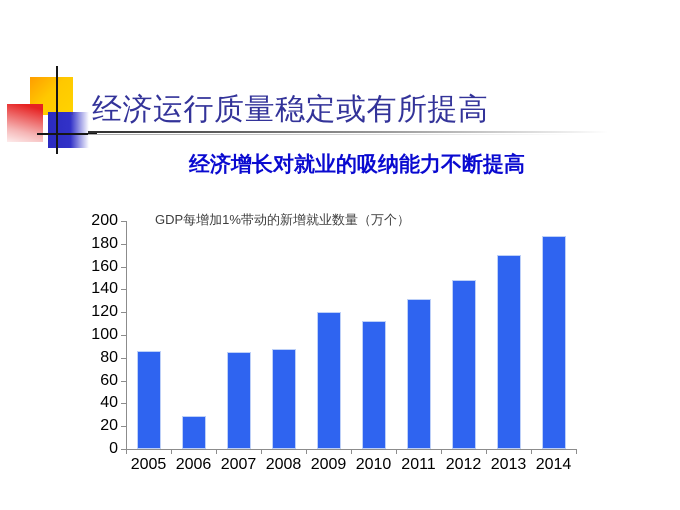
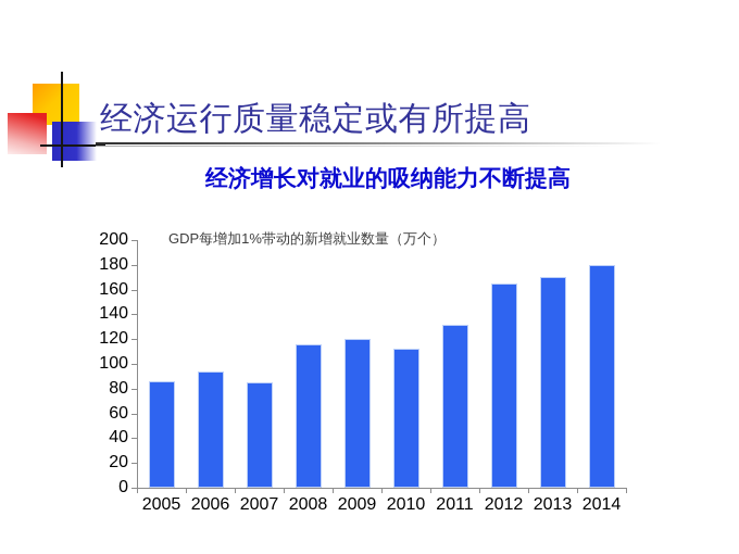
2006: 29 -> 94
2008: 88 -> 116
2012: 148 -> 165
2014: 187 -> 180
